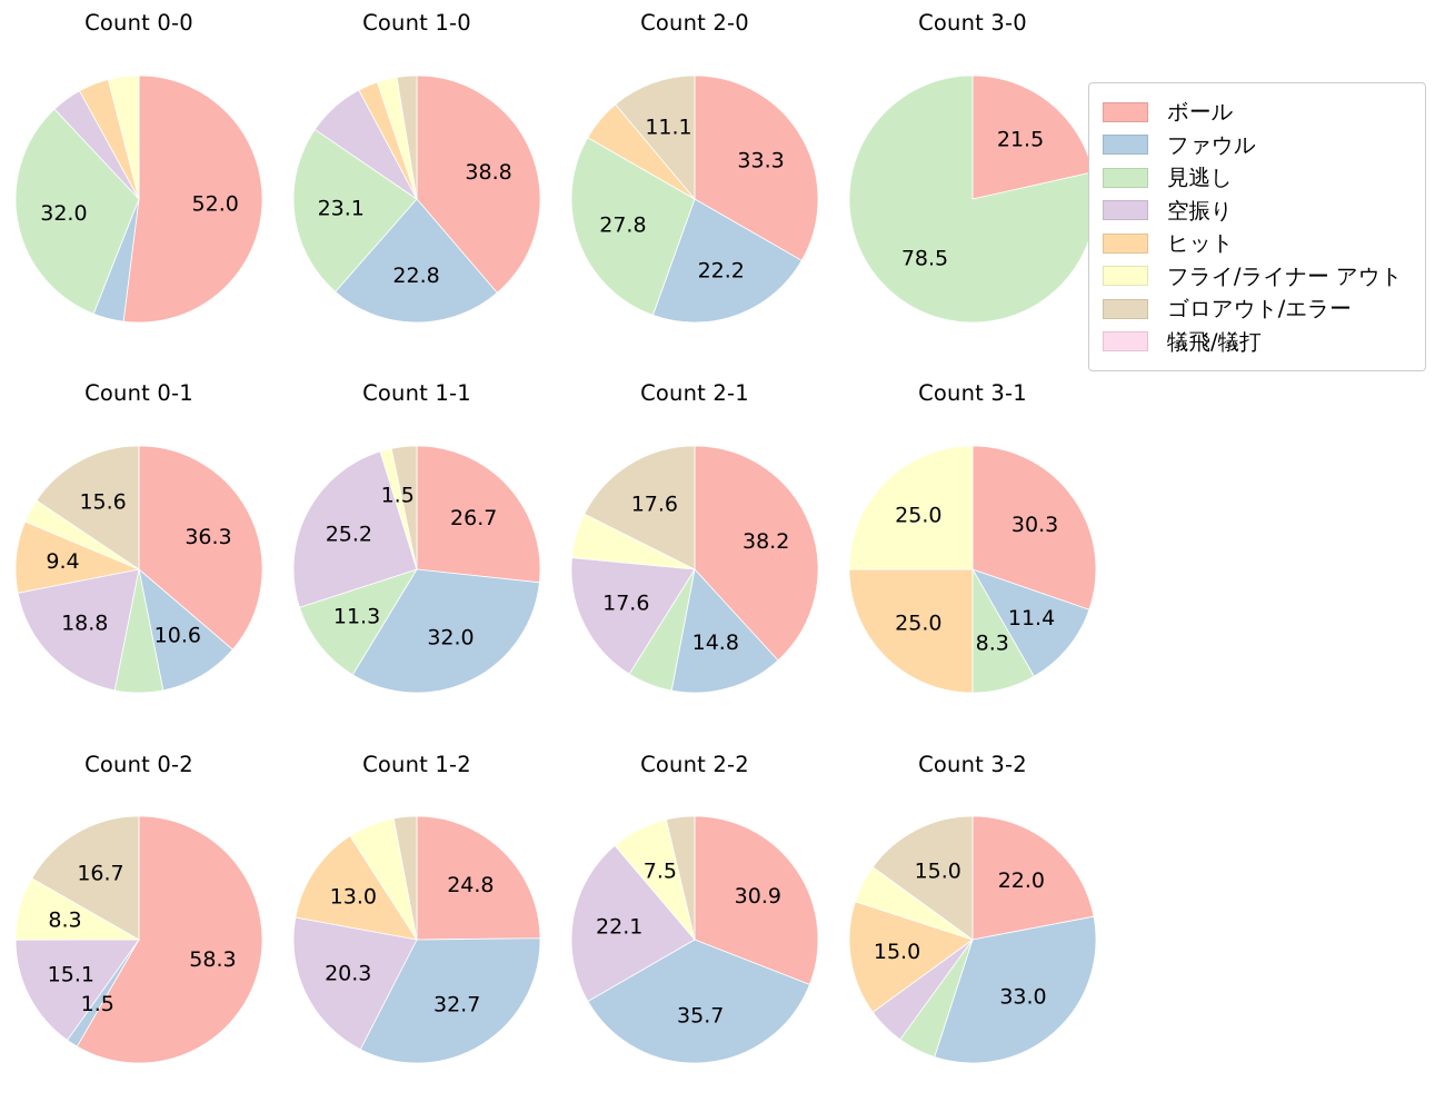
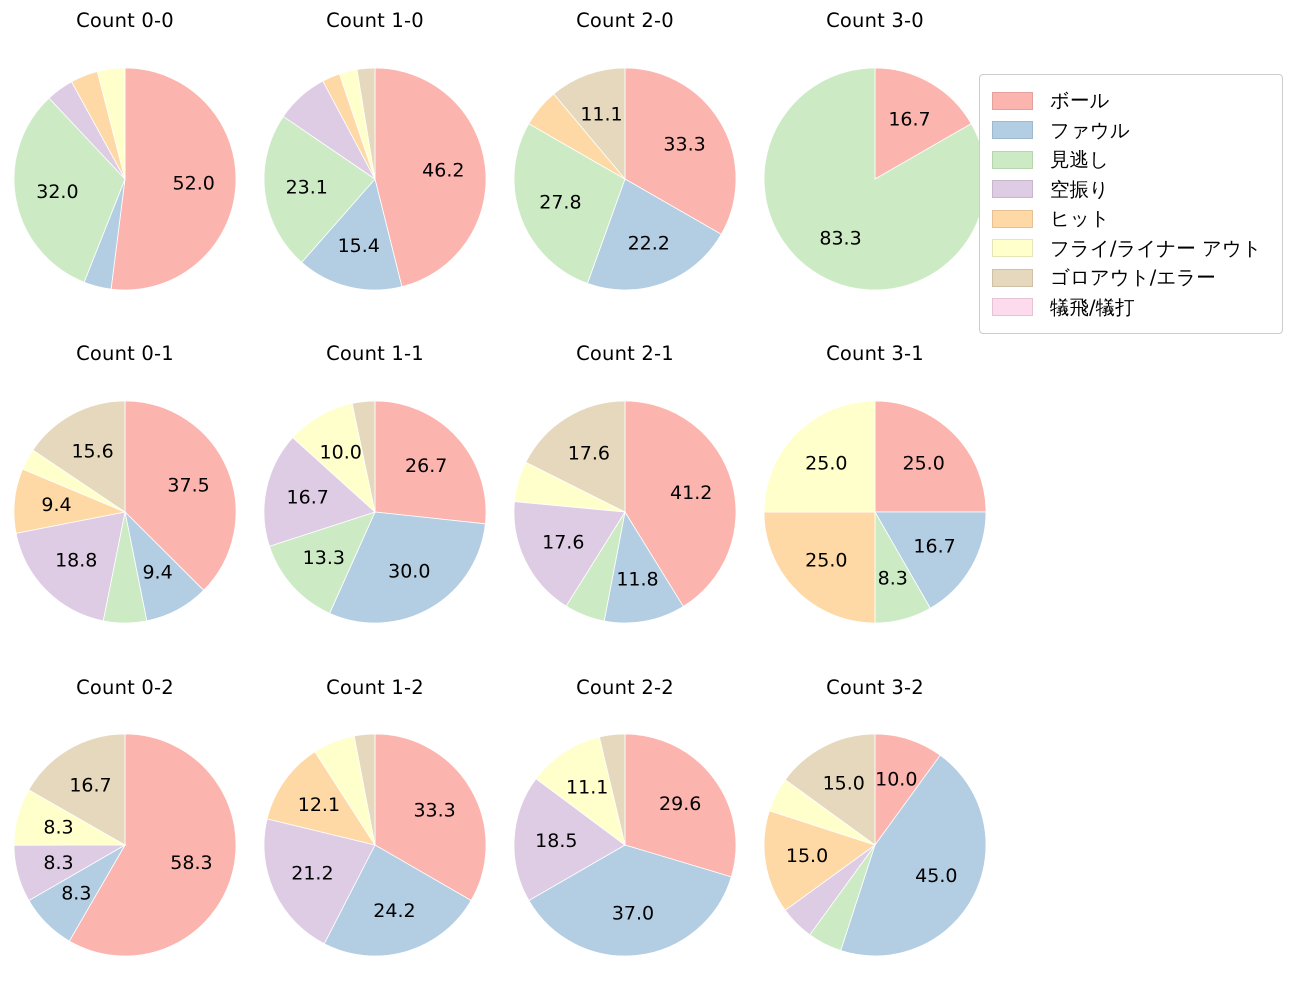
Count 1-0/ボール: 38.8 -> 46.2
Count 1-0/ファウル: 22.8 -> 15.4
Count 3-0/ボール: 21.5 -> 16.7
Count 3-0/見逃し: 78.5 -> 83.3
Count 0-1/ボール: 36.3 -> 37.5
Count 0-1/ファウル: 10.6 -> 9.4
Count 1-1/ファウル: 32.0 -> 30.0
Count 1-1/見逃し: 11.3 -> 13.3
Count 1-1/空振り: 25.2 -> 16.7
Count 1-1/フライ/ライナー アウト: 1.5 -> 10.0
Count 2-1/ボール: 38.2 -> 41.2
Count 2-1/ファウル: 14.8 -> 11.8
Count 3-1/ボール: 30.3 -> 25.0
Count 3-1/ファウル: 11.4 -> 16.7
Count 0-2/ファウル: 1.5 -> 8.3
Count 0-2/空振り: 15.1 -> 8.3
Count 1-2/ボール: 24.8 -> 33.3
Count 1-2/ファウル: 32.7 -> 24.2
Count 1-2/空振り: 20.3 -> 21.2
Count 1-2/ヒット: 13.0 -> 12.1
Count 2-2/ボール: 30.9 -> 29.6
Count 2-2/ファウル: 35.7 -> 37.0
Count 2-2/空振り: 22.1 -> 18.5
Count 2-2/フライ/ライナー アウト: 7.5 -> 11.1
Count 3-2/ボール: 22.0 -> 10.0
Count 3-2/ファウル: 33.0 -> 45.0
